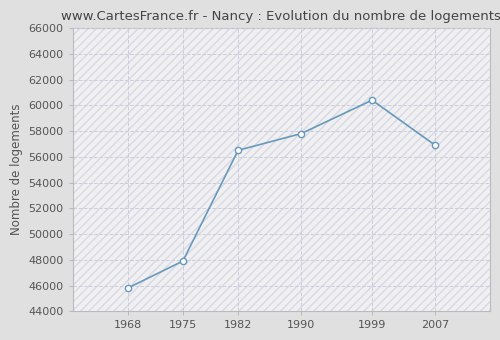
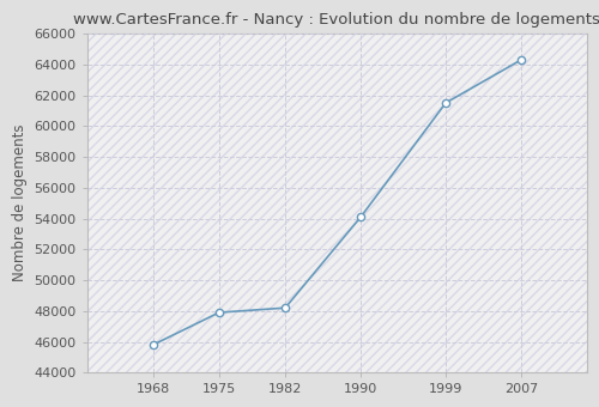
1982: 56500 -> 48200
1990: 57800 -> 54100
1999: 60400 -> 61500
2007: 56900 -> 64300
